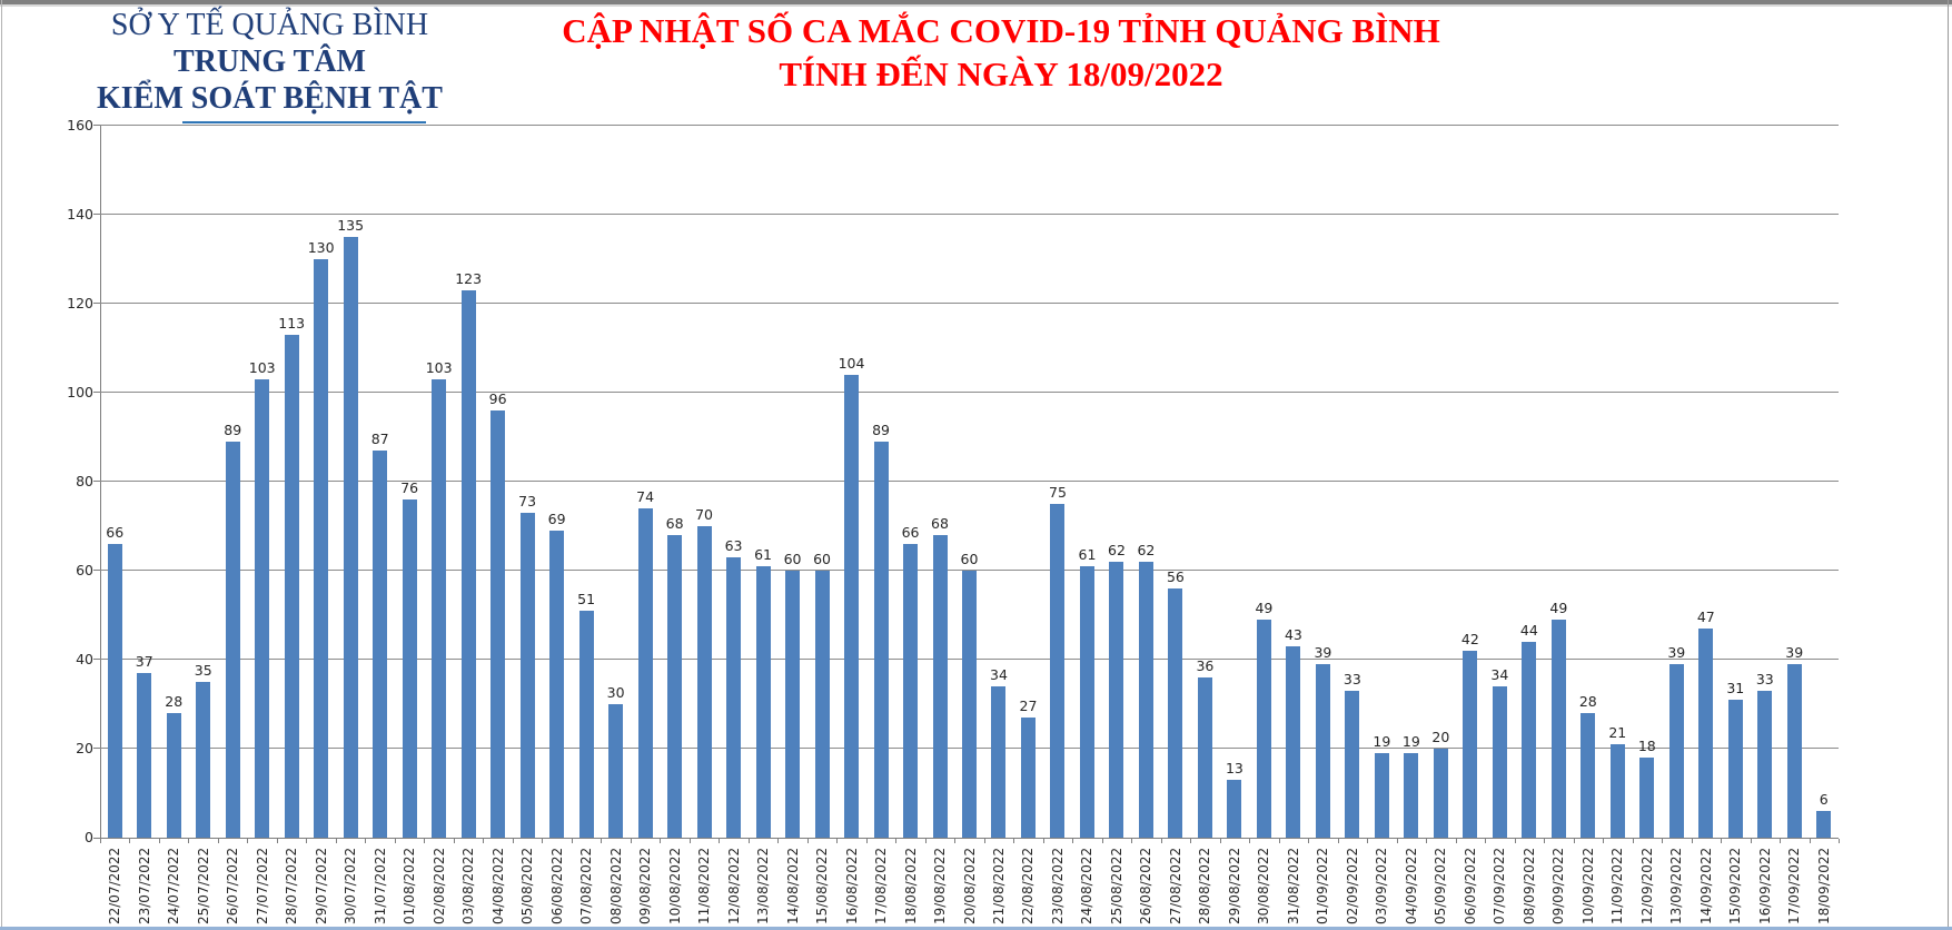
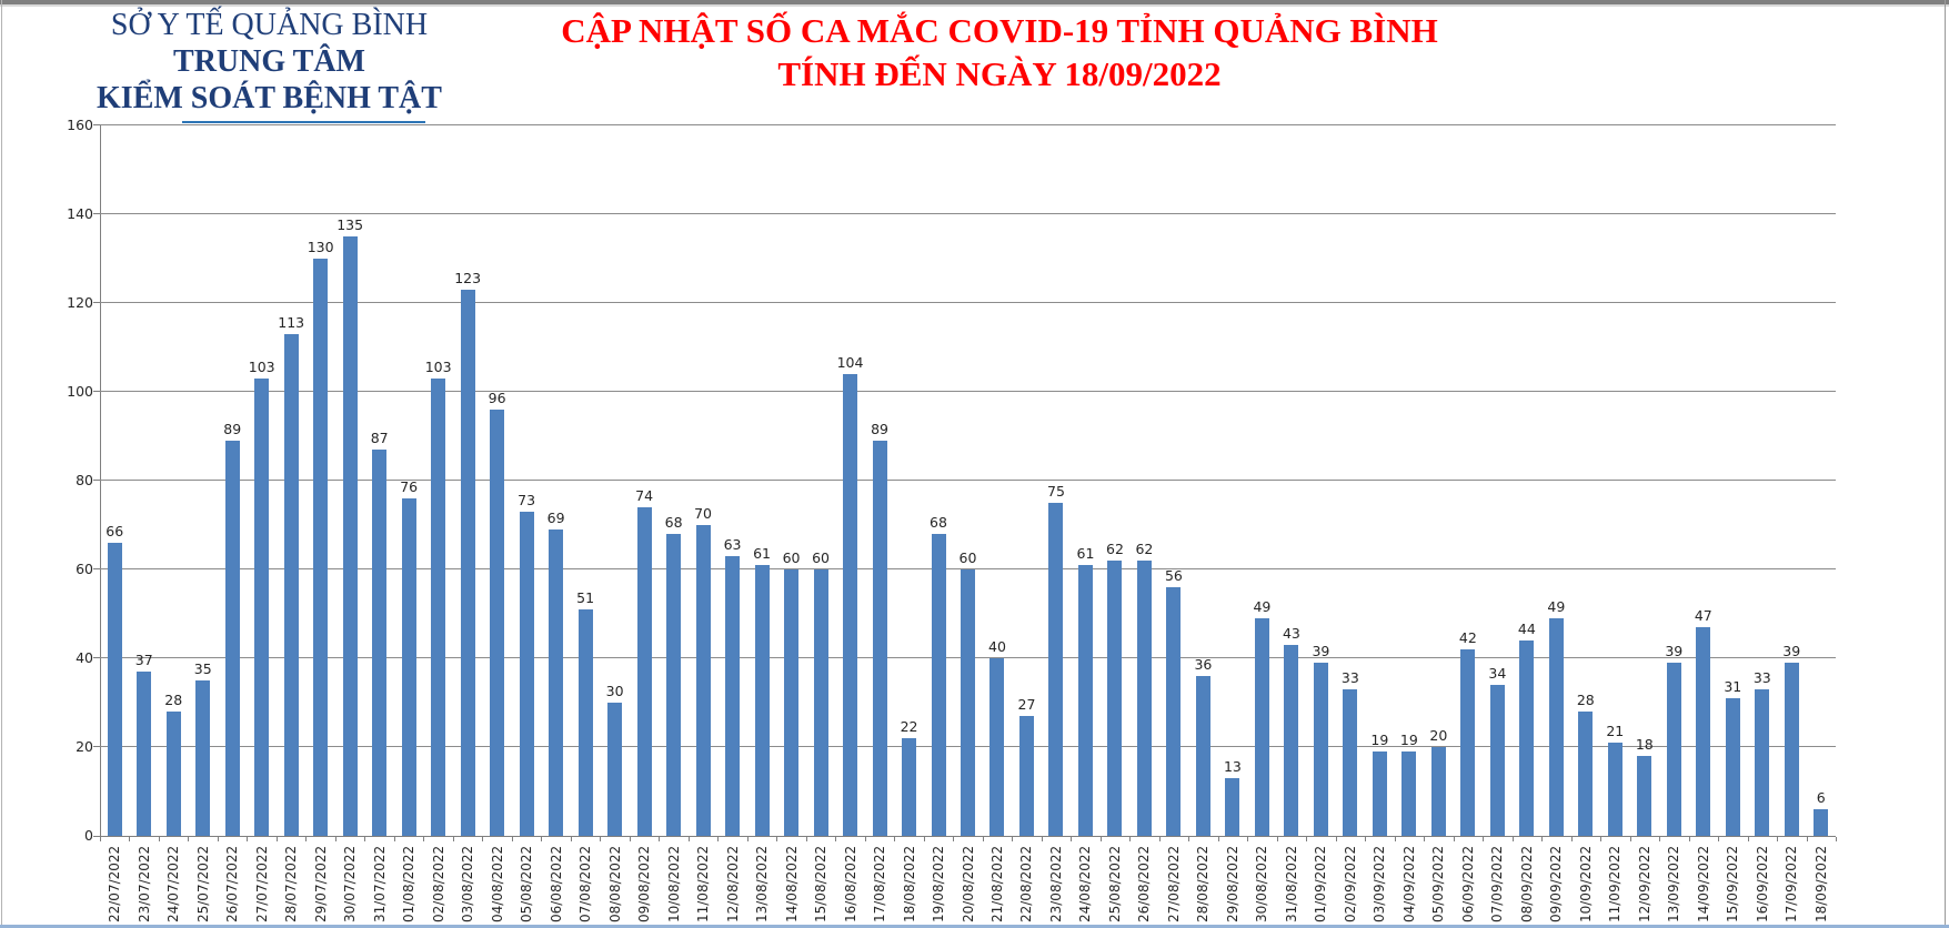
18/08/2022: 66 -> 22
21/08/2022: 34 -> 40
